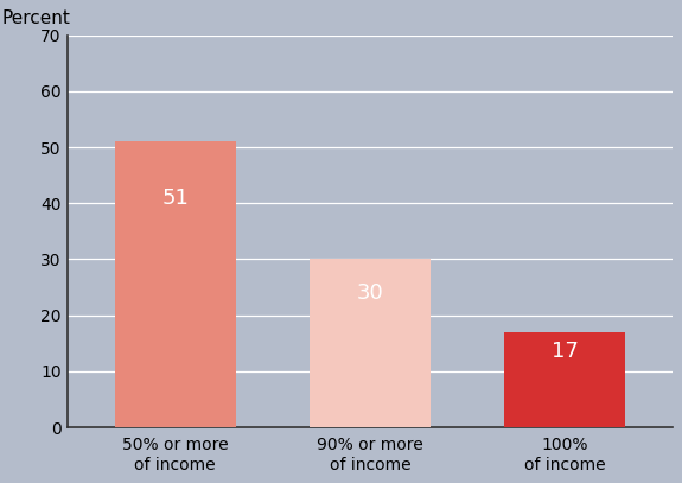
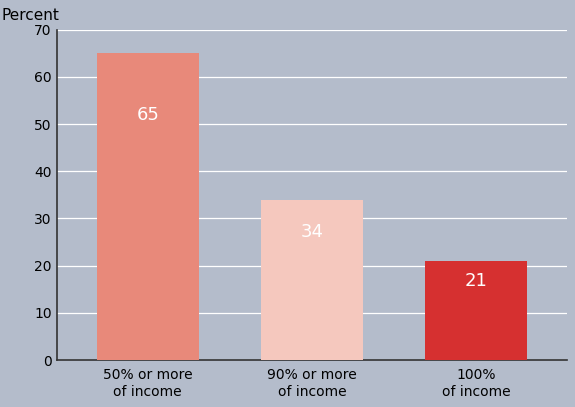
50% or more of income: 51 -> 65
90% or more of income: 30 -> 34
100% of income: 17 -> 21
